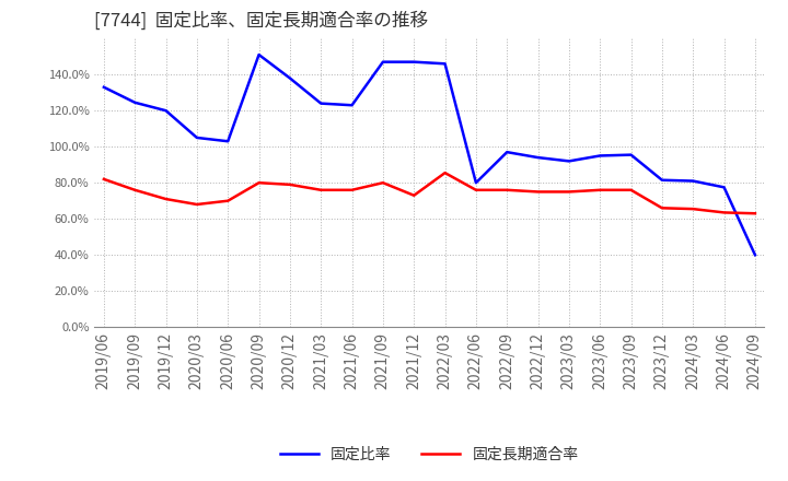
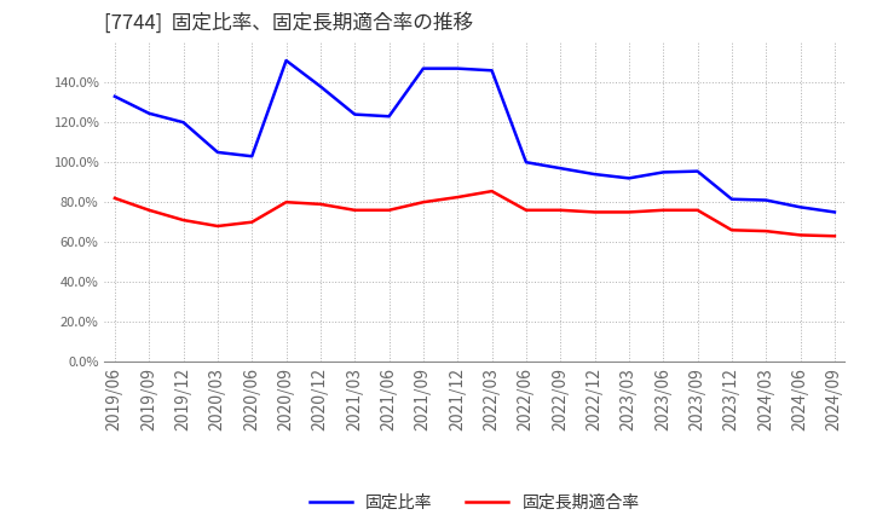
固定長期適合率/2021/12: 73% -> 82%
固定比率/2022/06: 80% -> 100%
固定比率/2024/09: 40% -> 75%
